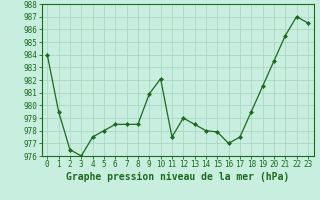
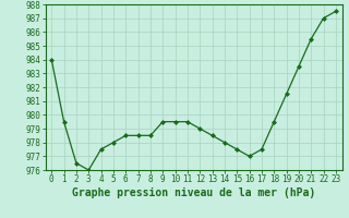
9: 980.9 -> 979.5
10: 982.1 -> 979.5
11: 977.5 -> 979.5
15: 977.9 -> 977.5
23: 986.5 -> 987.5
